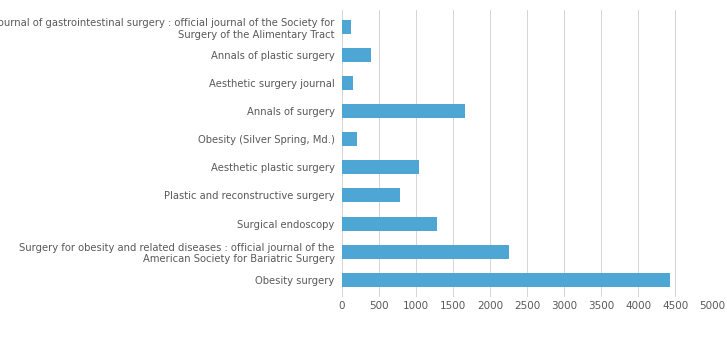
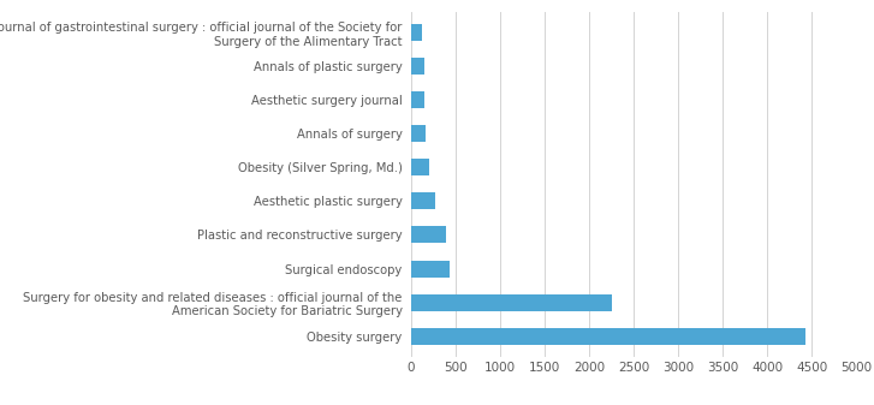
Annals of plastic surgery: 400 -> 150
Annals of surgery: 1660 -> 160
Aesthetic plastic surgery: 1040 -> 270
Plastic and reconstructive surgery: 780 -> 390
Surgical endoscopy: 1280 -> 430
